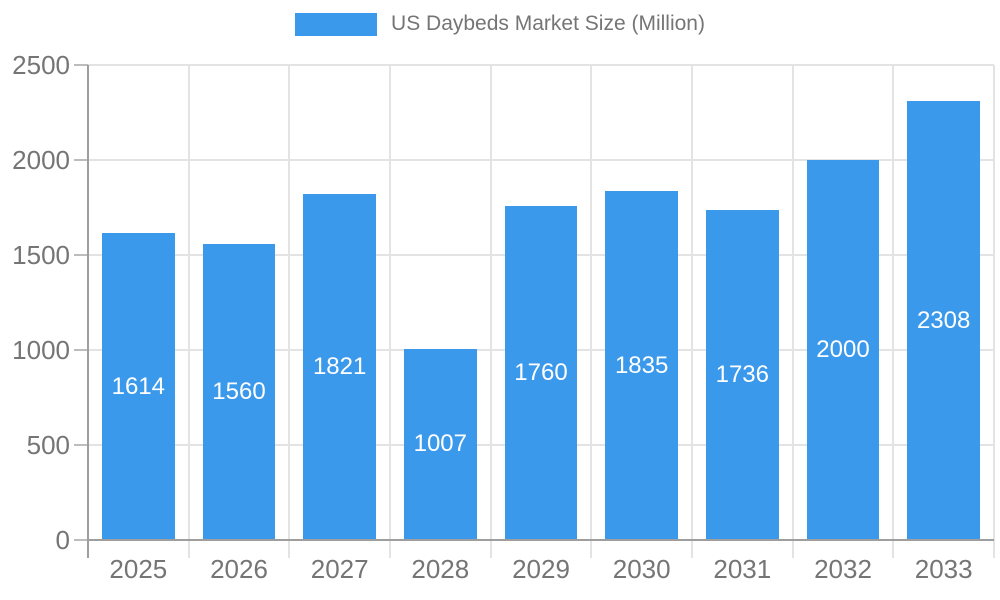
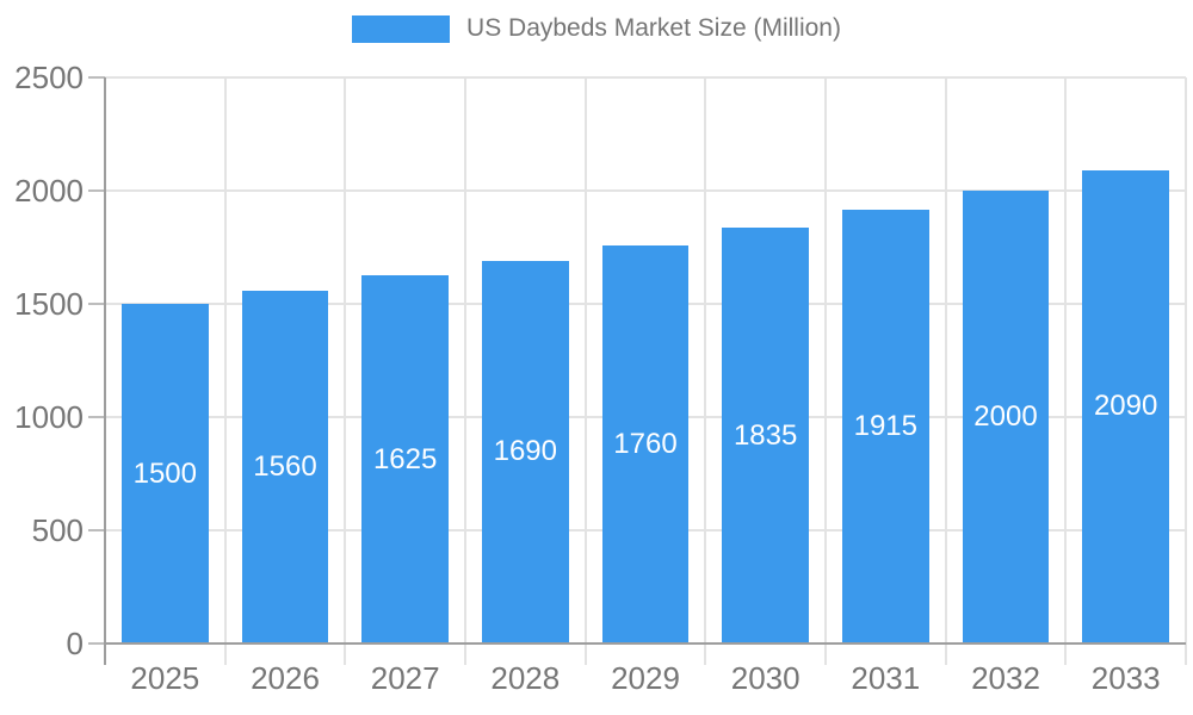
2025: 1614 -> 1500
2027: 1821 -> 1625
2028: 1007 -> 1690
2031: 1736 -> 1915
2033: 2308 -> 2090
